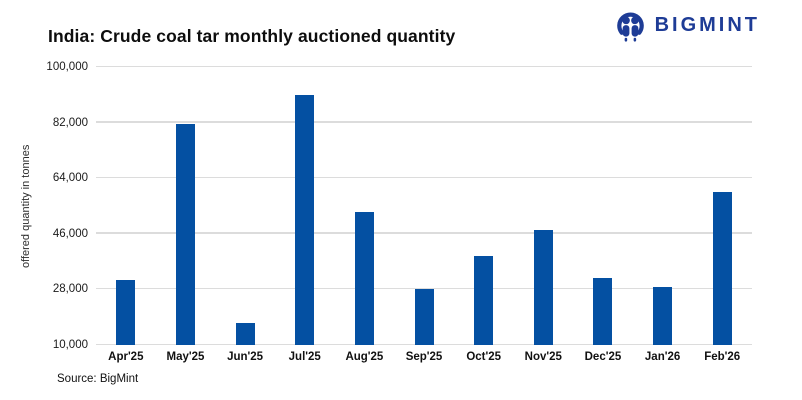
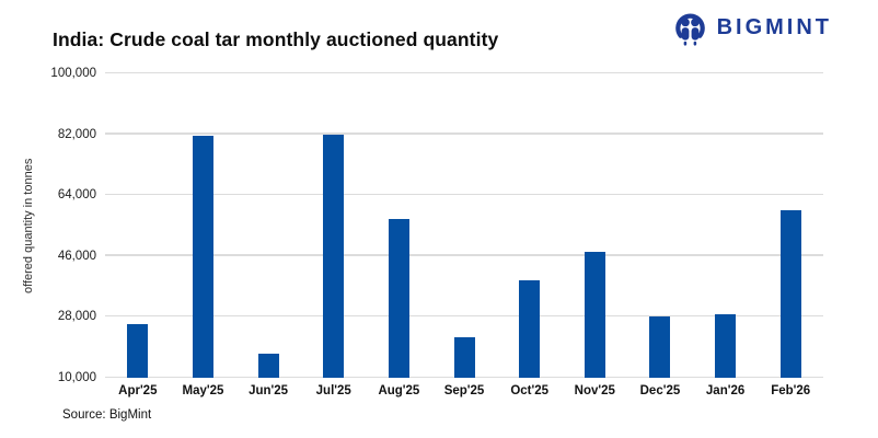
Apr'25: 31000 -> 26000
Jul'25: 91000 -> 82000
Aug'25: 53000 -> 57000
Sep'25: 28000 -> 22000
Dec'25: 32000 -> 28000
